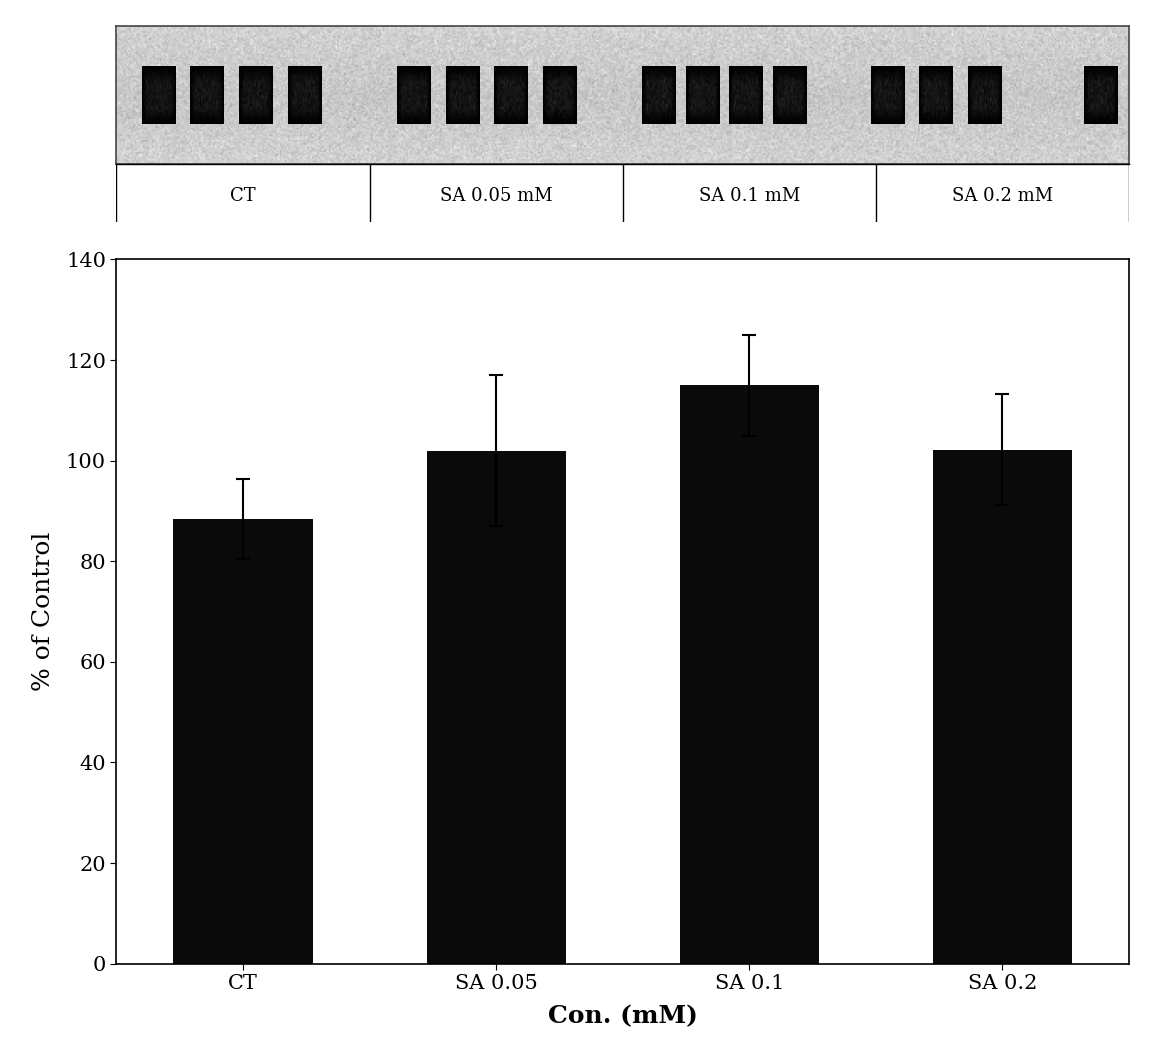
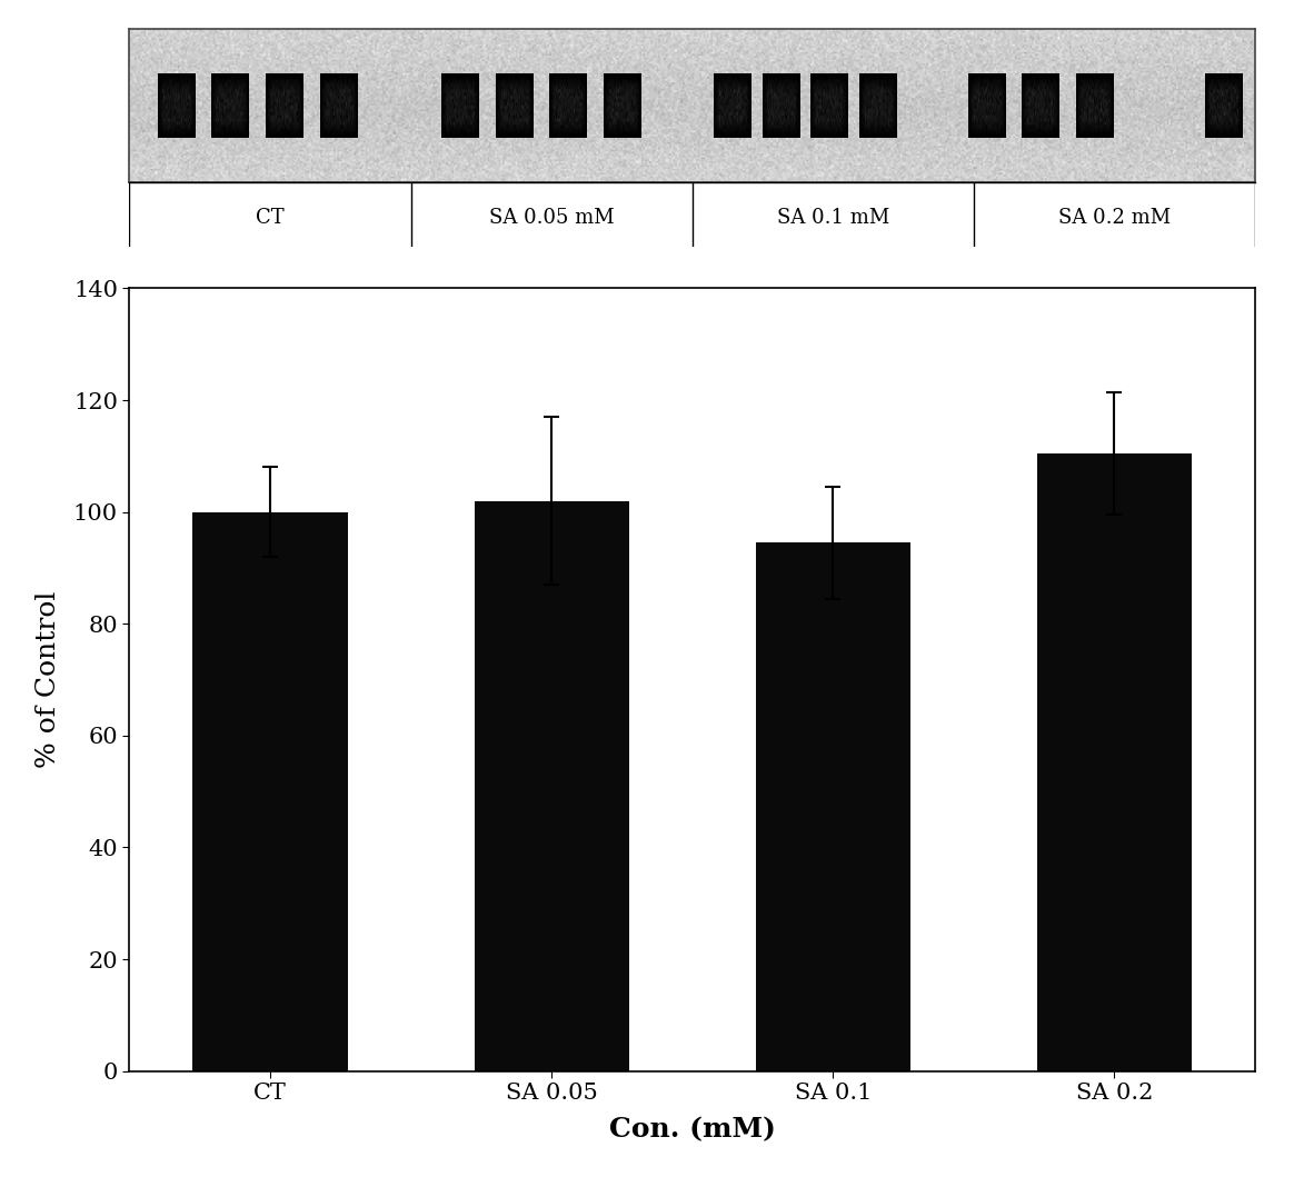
CT: 88.4 -> 100.0
SA 0.1: 115.0 -> 94.5
SA 0.2: 102.2 -> 110.5
